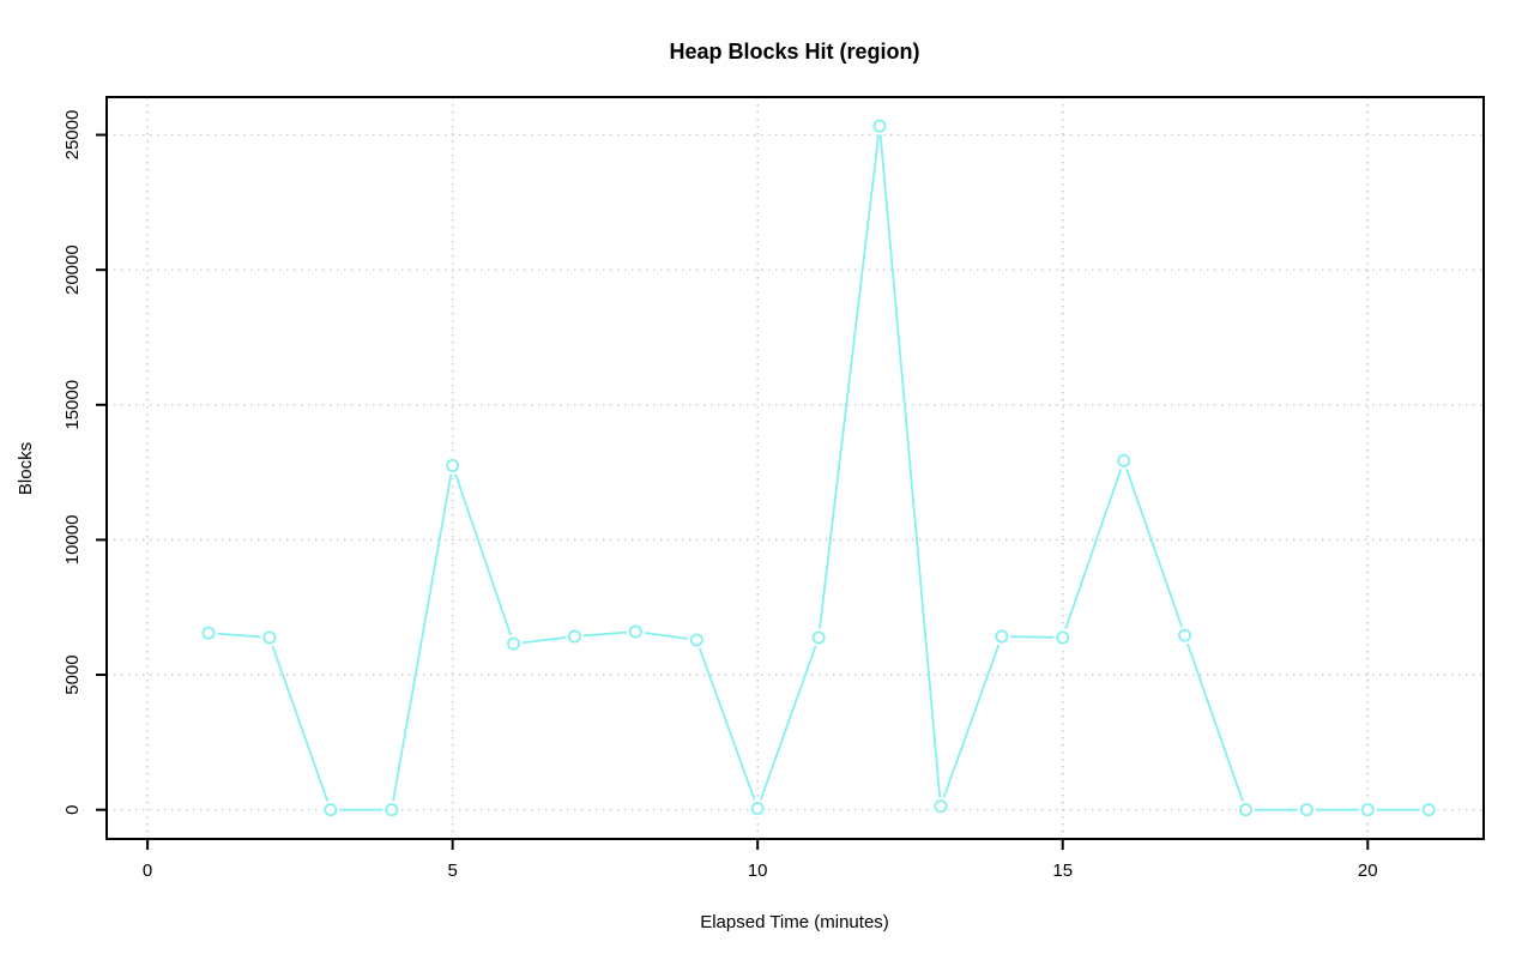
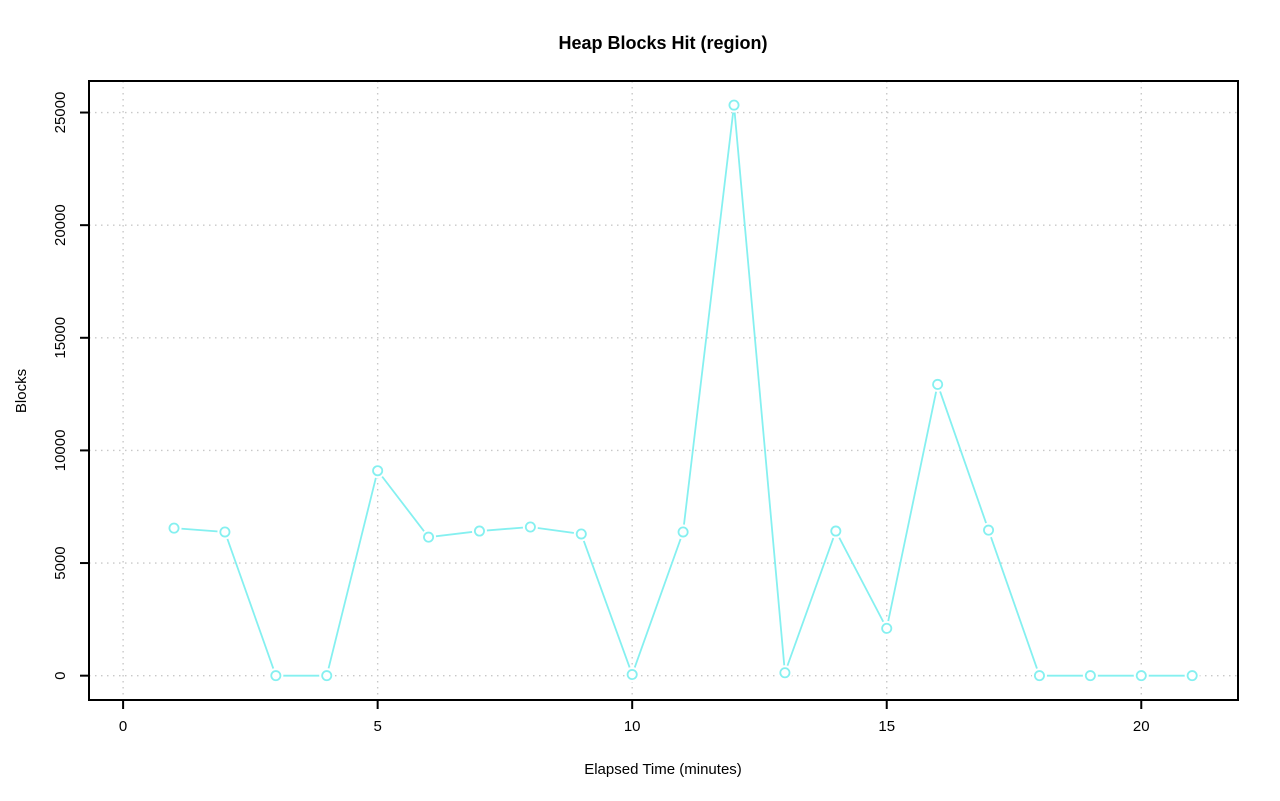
5: 12800 -> 9100
15: 6400 -> 2100
